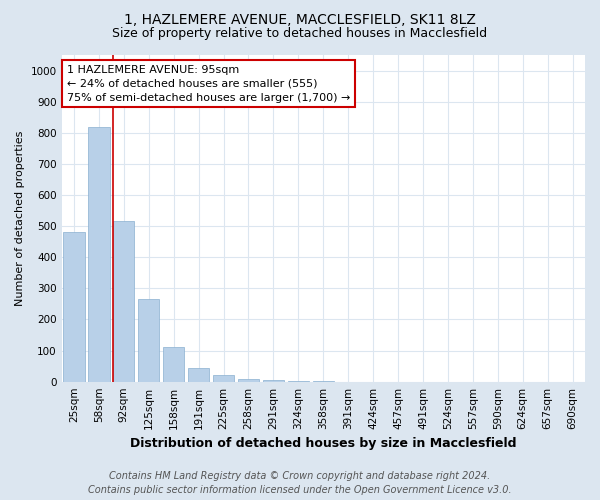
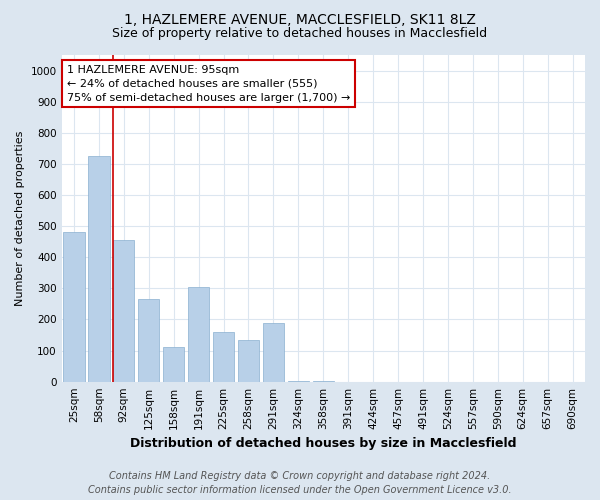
58sqm: 820 -> 725
92sqm: 515 -> 455
191sqm: 45 -> 305
225sqm: 20 -> 160
258sqm: 10 -> 135
291sqm: 5 -> 190
